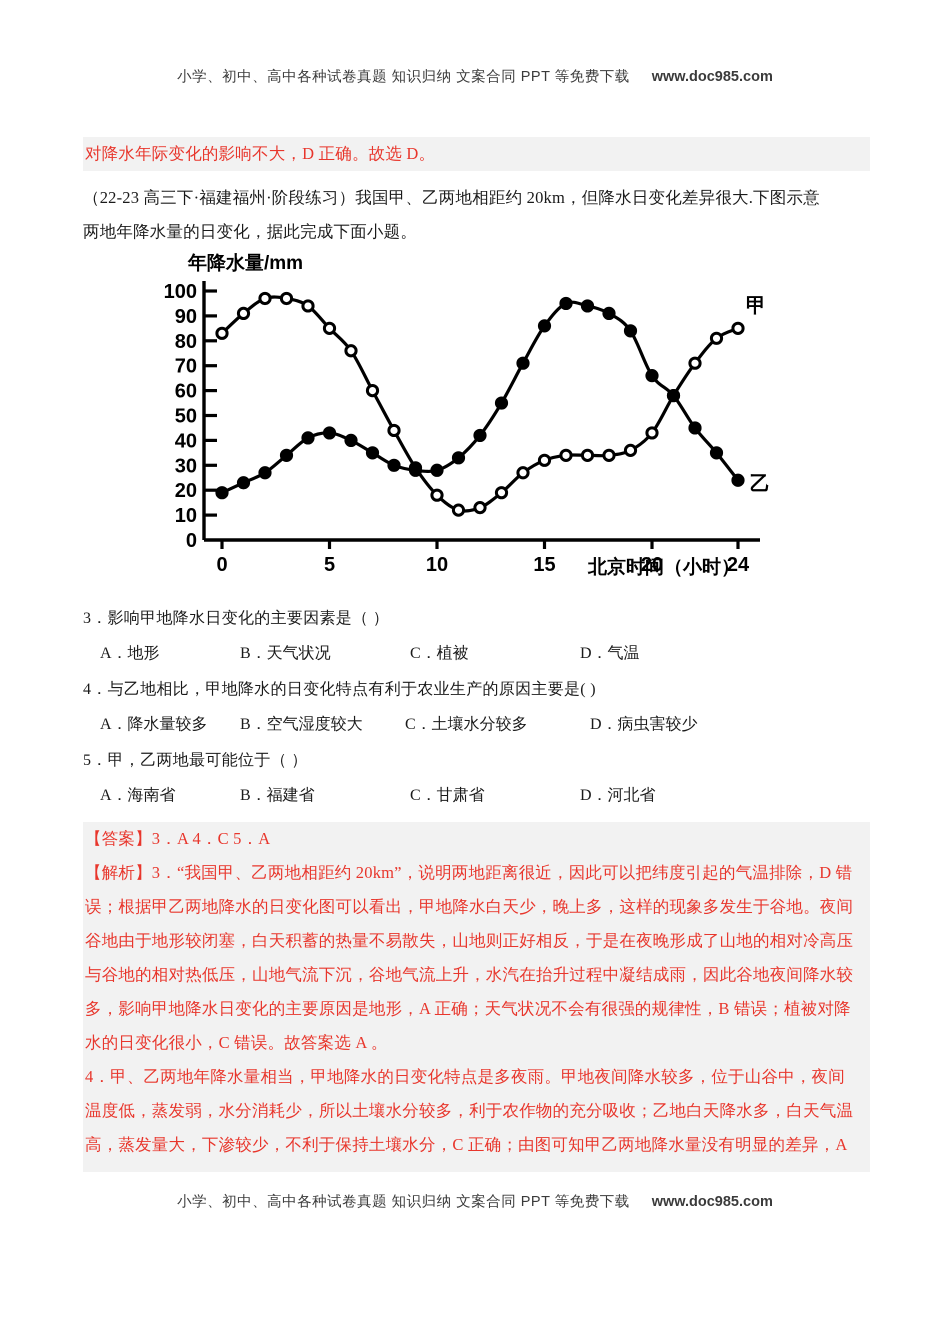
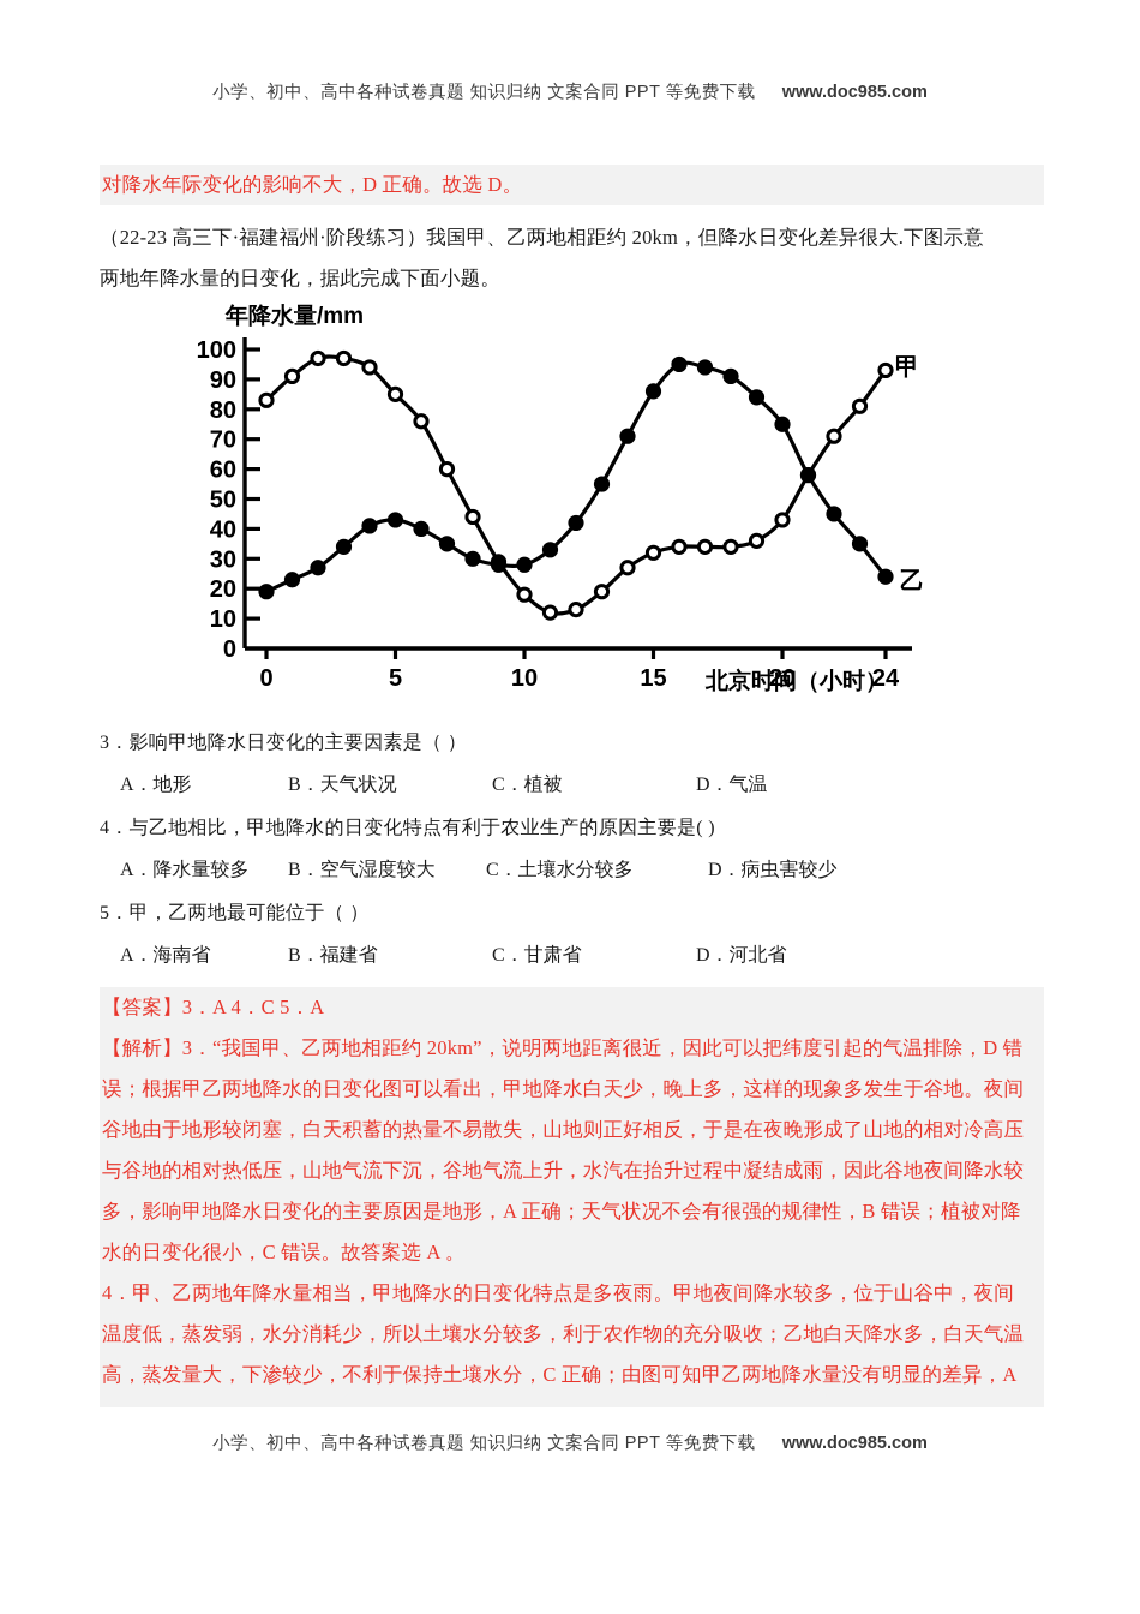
乙/20: 66 -> 75
甲/24: 85 -> 93
